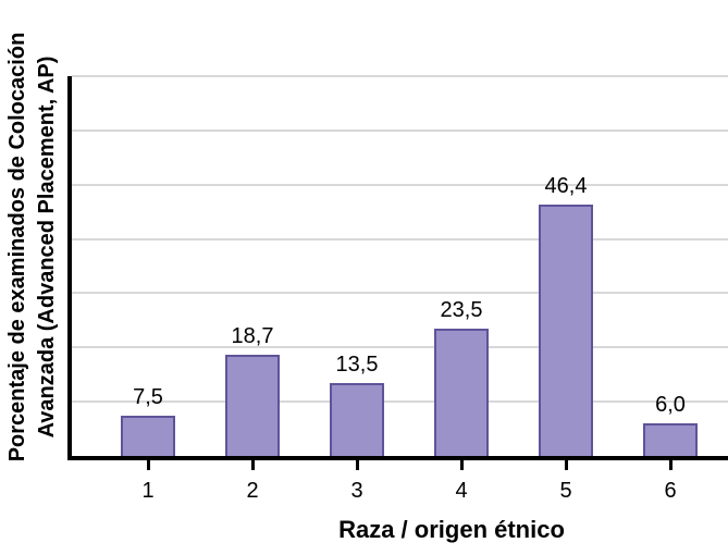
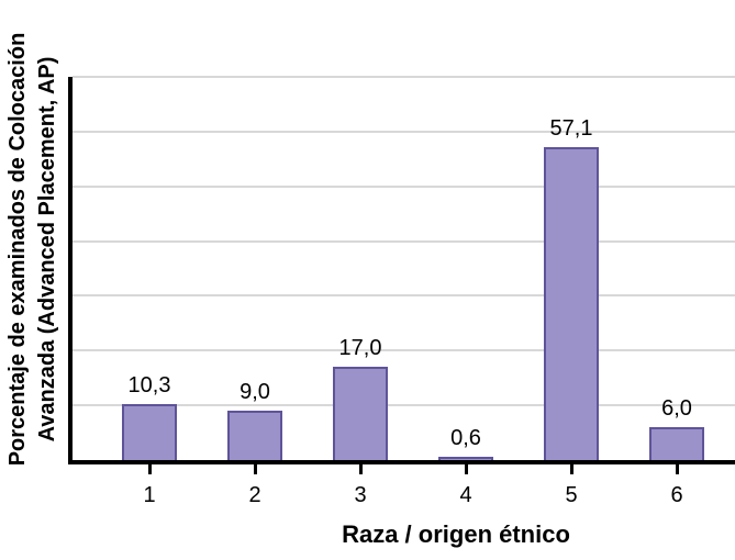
1: 7,5 -> 10,3
2: 18,7 -> 9,0
3: 13,5 -> 17,0
4: 23,5 -> 0,6
5: 46,4 -> 57,1
